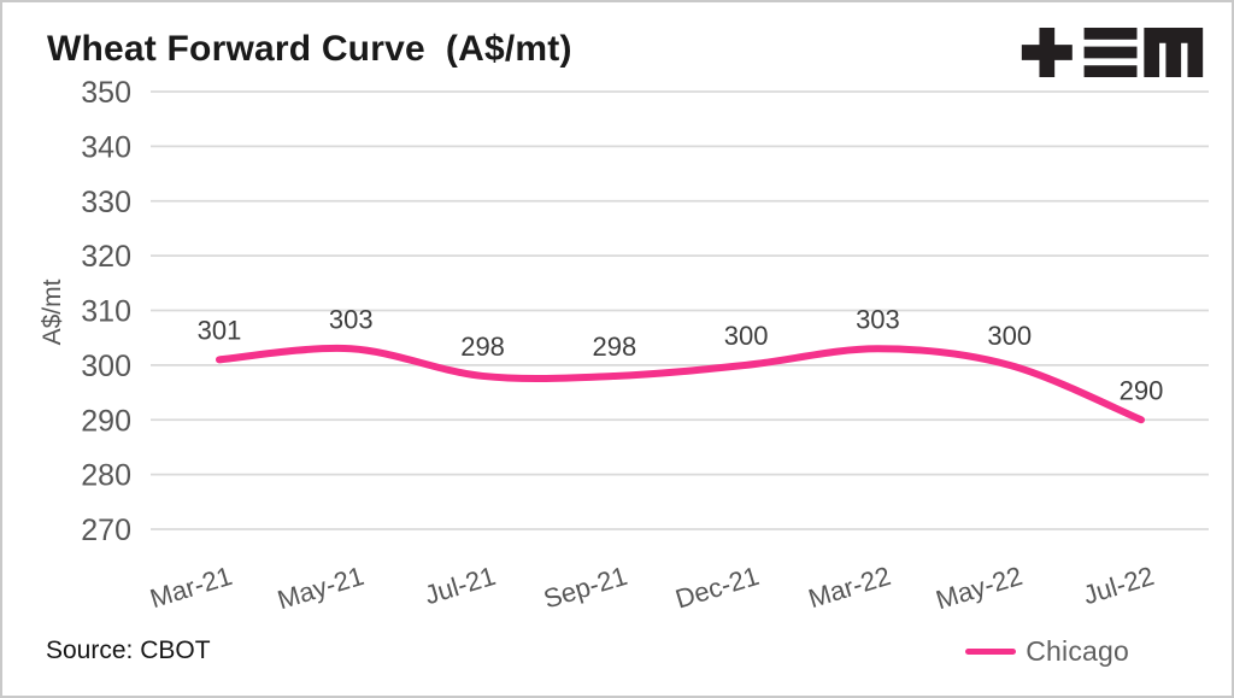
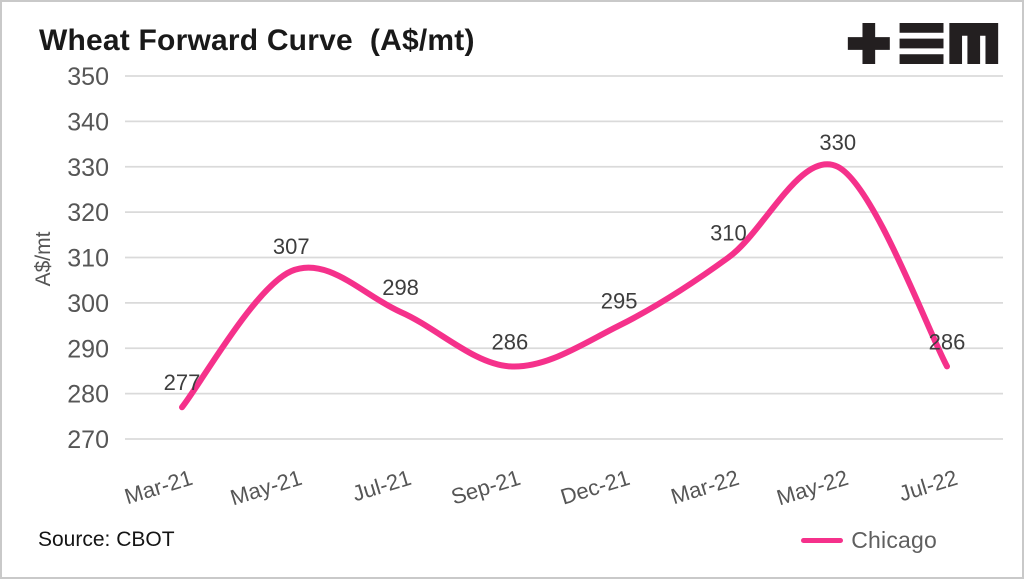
Mar-21: 301 -> 277
May-21: 303 -> 307
Sep-21: 298 -> 286
Dec-21: 300 -> 295
Mar-22: 303 -> 310
May-22: 300 -> 330
Jul-22: 290 -> 286
